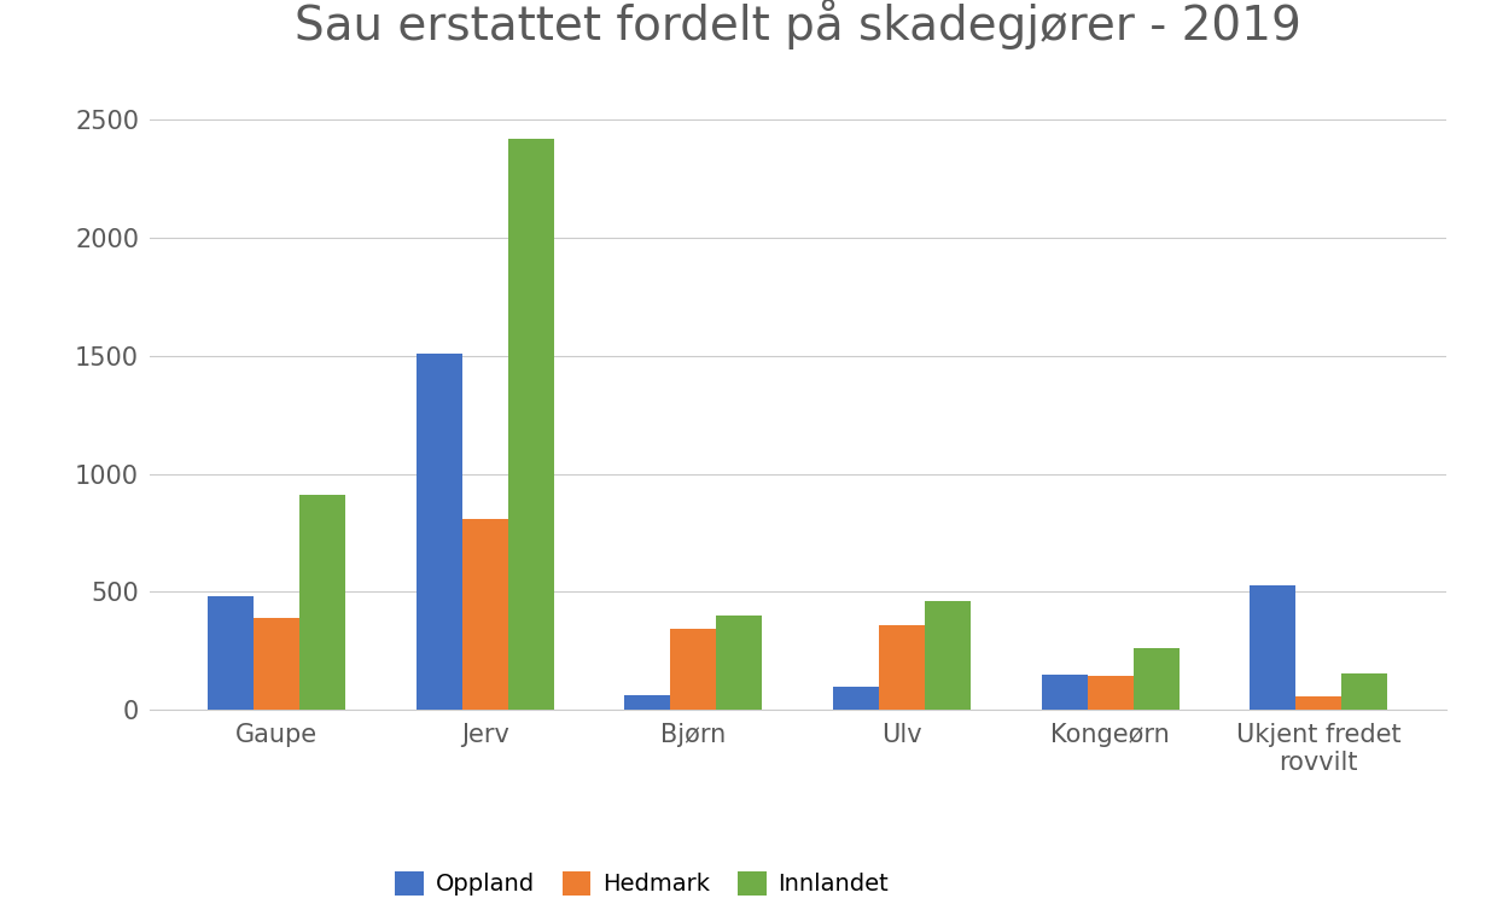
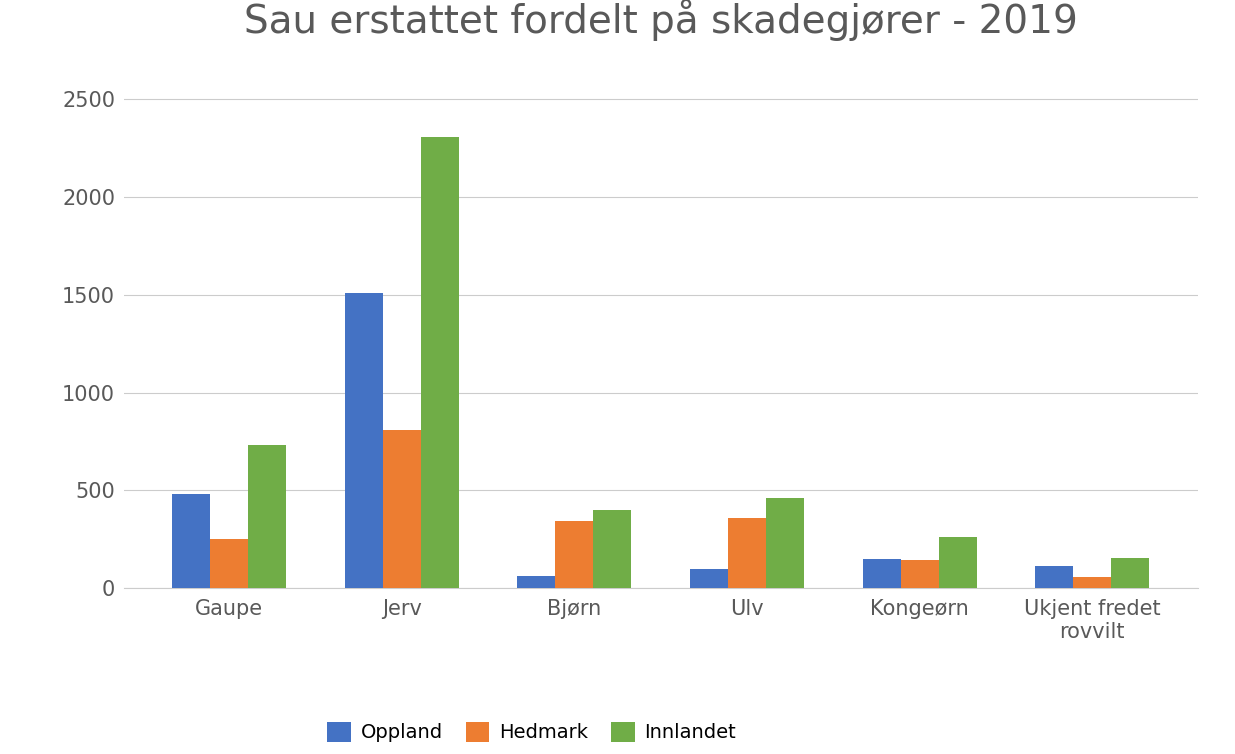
Hedmark/Gaupe: 390 -> 250
Innlandet/Gaupe: 910 -> 730
Innlandet/Jerv: 2420 -> 2310
Oppland/Ukjent fredet rovvilt: 530 -> 120
